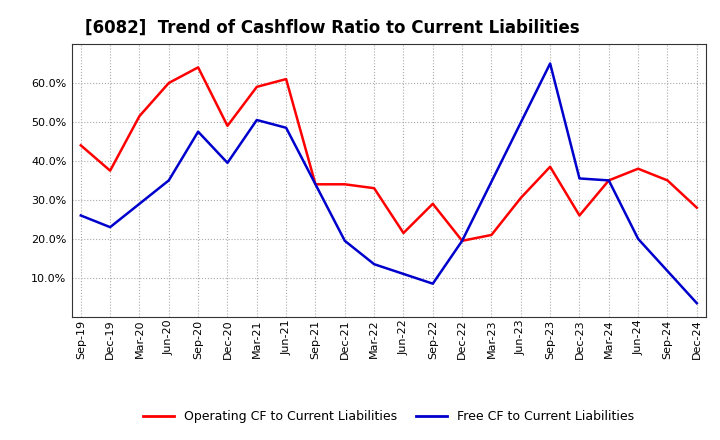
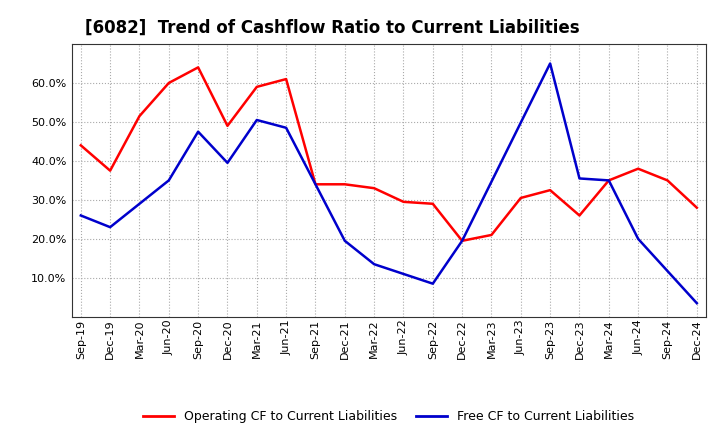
Operating CF to Current Liabilities/Jun-22: 21.5% -> 29.5%
Operating CF to Current Liabilities/Sep-23: 38.5% -> 32.5%
